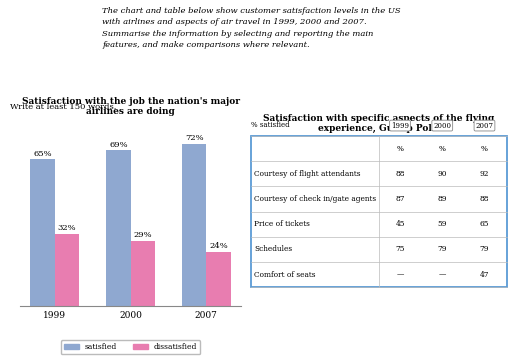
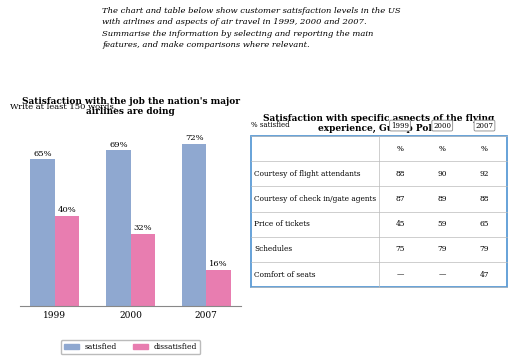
dissatisfied/1999: 32% -> 40%
dissatisfied/2000: 29% -> 32%
dissatisfied/2007: 24% -> 16%
